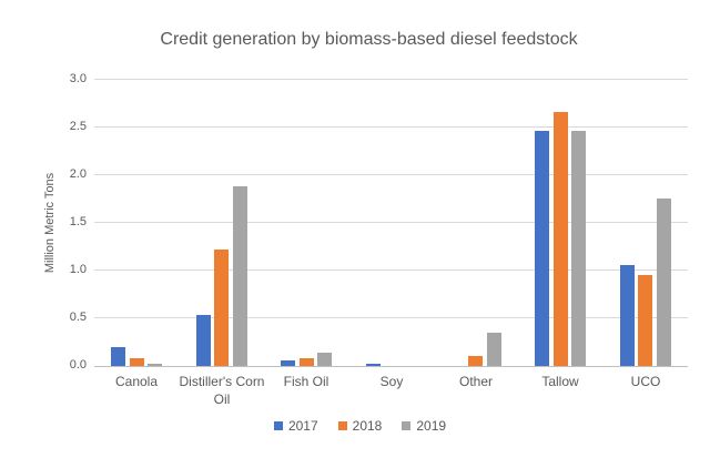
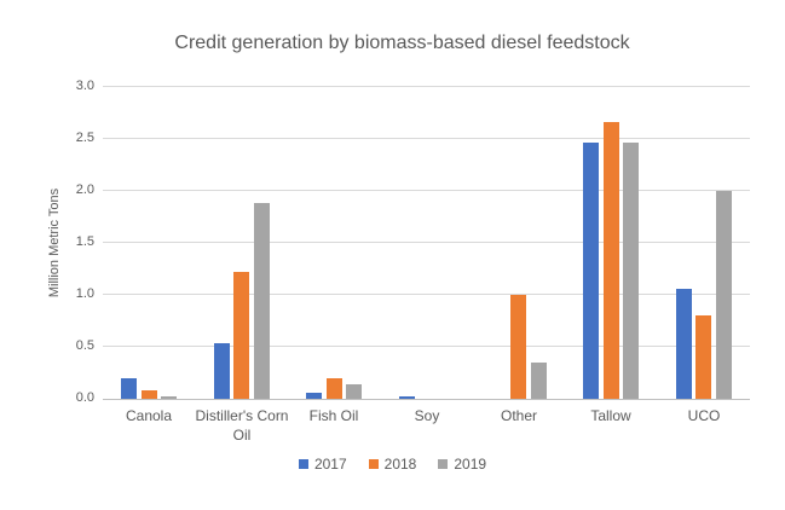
2018/Fish Oil: 0.1 -> 0.2
2018/Other: 0.1 -> 1.0
2018/UCO: 0.9 -> 0.8
2019/UCO: 1.8 -> 2.0
